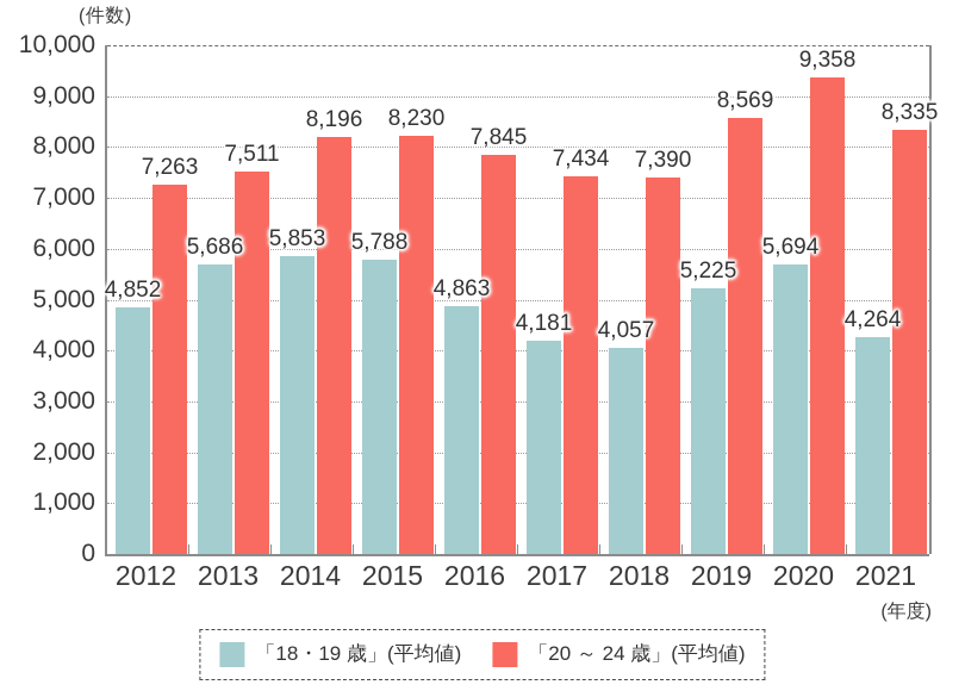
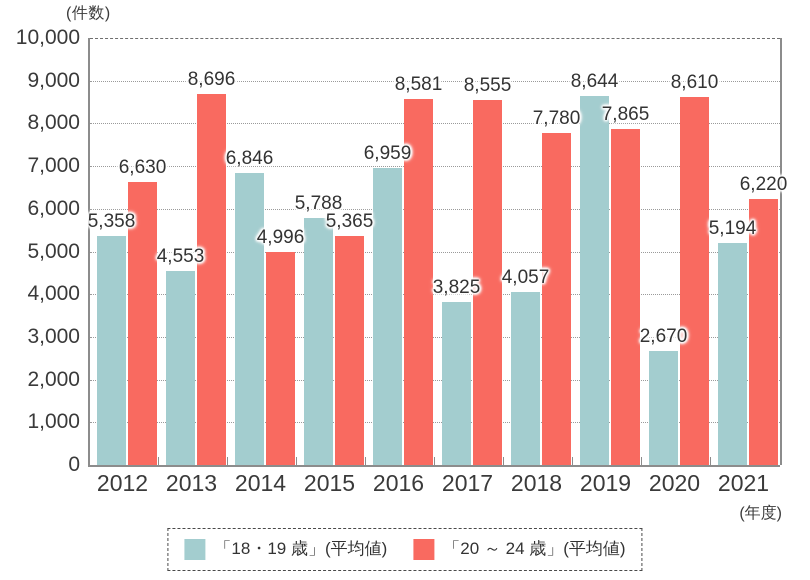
「18・19 歳」(平均値)/2012: 4,852 -> 5,358
「20 ～ 24 歳」(平均値)/2012: 7,263 -> 6,630
「18・19 歳」(平均値)/2013: 5,686 -> 4,553
「20 ～ 24 歳」(平均値)/2013: 7,511 -> 8,696
「18・19 歳」(平均値)/2014: 5,853 -> 6,846
「20 ～ 24 歳」(平均値)/2014: 8,196 -> 4,996
「20 ～ 24 歳」(平均値)/2015: 8,230 -> 5,365
「18・19 歳」(平均値)/2016: 4,863 -> 6,959
「20 ～ 24 歳」(平均値)/2016: 7,845 -> 8,581
「18・19 歳」(平均値)/2017: 4,181 -> 3,825
「20 ～ 24 歳」(平均値)/2017: 7,434 -> 8,555
「20 ～ 24 歳」(平均値)/2018: 7,390 -> 7,780
「18・19 歳」(平均値)/2019: 5,225 -> 8,644
「20 ～ 24 歳」(平均値)/2019: 8,569 -> 7,865
「18・19 歳」(平均値)/2020: 5,694 -> 2,670
「20 ～ 24 歳」(平均値)/2020: 9,358 -> 8,610
「18・19 歳」(平均値)/2021: 4,264 -> 5,194
「20 ～ 24 歳」(平均値)/2021: 8,335 -> 6,220
